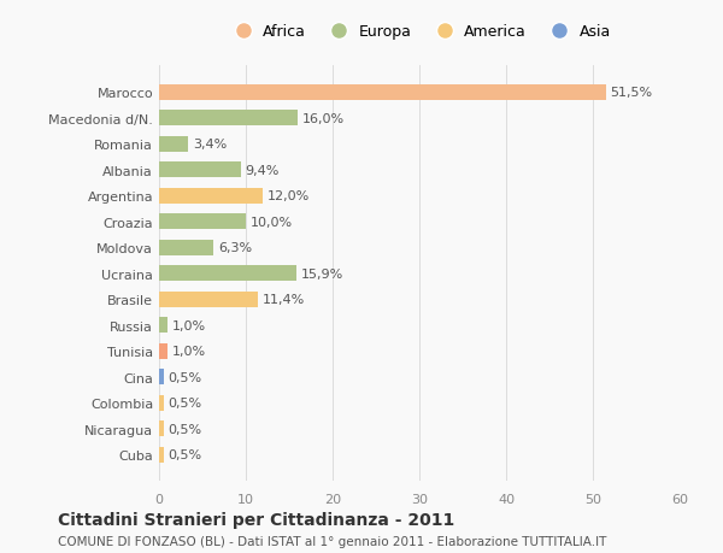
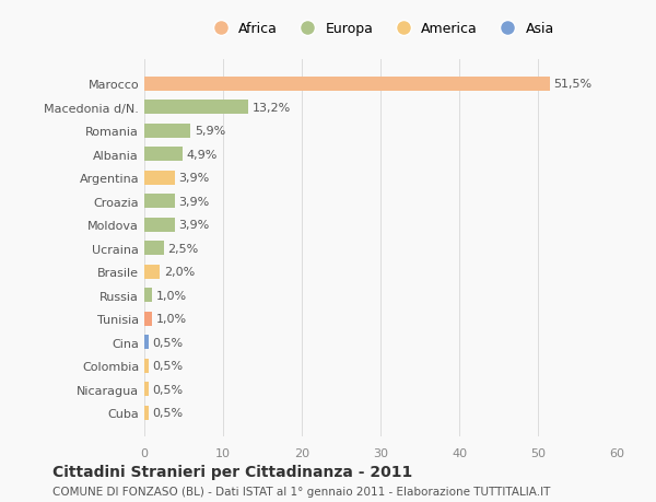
Macedonia d/N.: 16,0% -> 13,2%
Romania: 3,4% -> 5,9%
Albania: 9,4% -> 4,9%
Argentina: 12,0% -> 3,9%
Croazia: 10,0% -> 3,9%
Moldova: 6,3% -> 3,9%
Ucraina: 15,9% -> 2,5%
Brasile: 11,4% -> 2,0%
